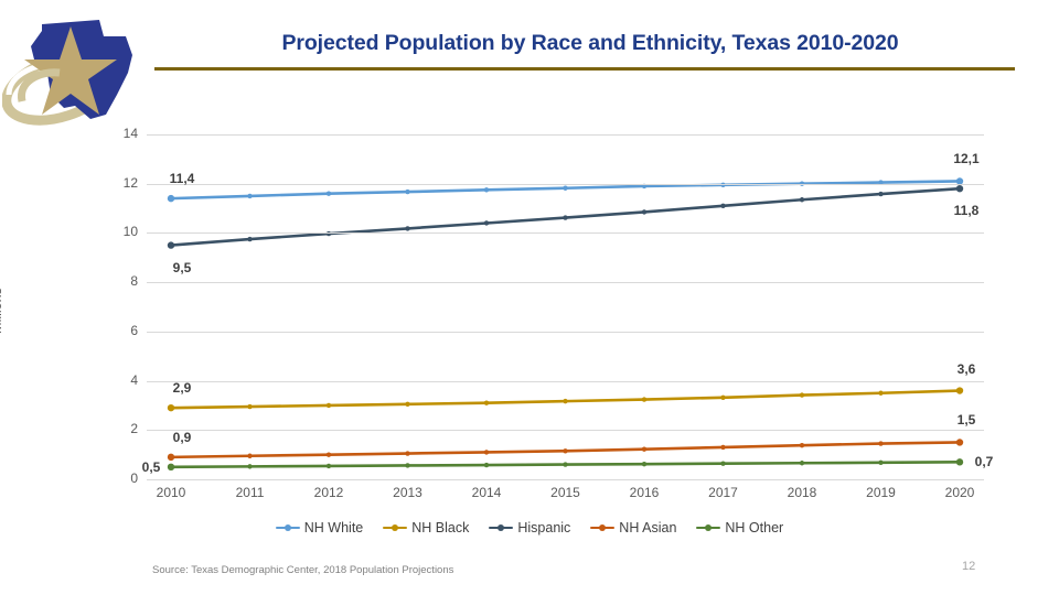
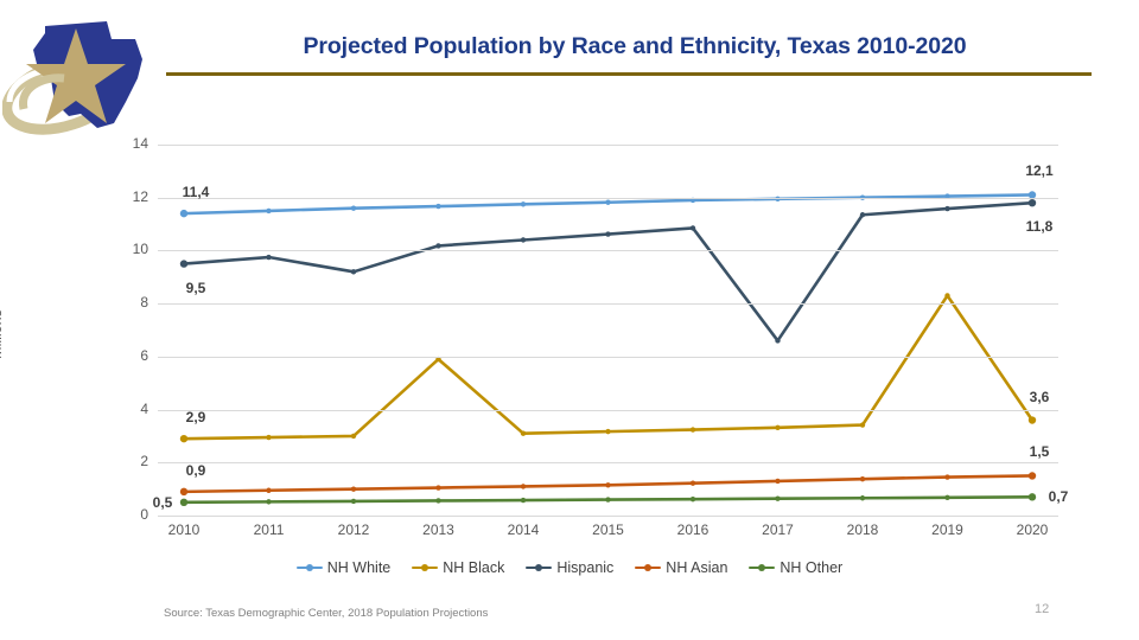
Hispanic/2012: 10.0 -> 9.2
NH Black/2013: 3.0 -> 5.9
Hispanic/2017: 11.1 -> 6.6
NH Black/2019: 3.5 -> 8.3
